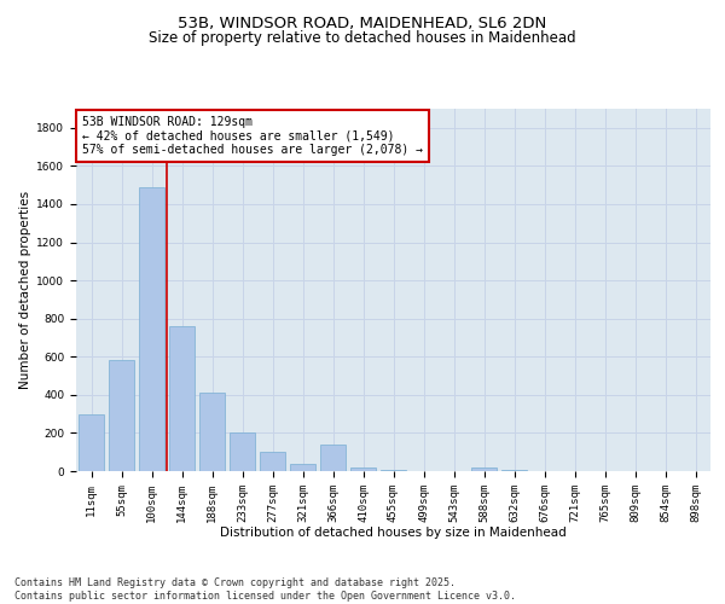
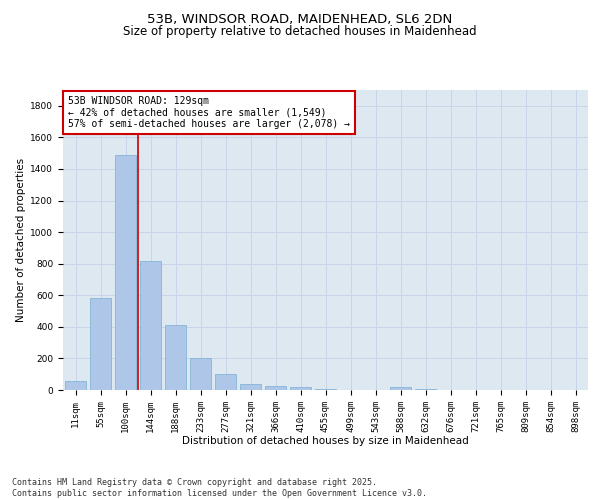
11sqm: 300 -> 60
144sqm: 760 -> 820
366sqm: 140 -> 20
